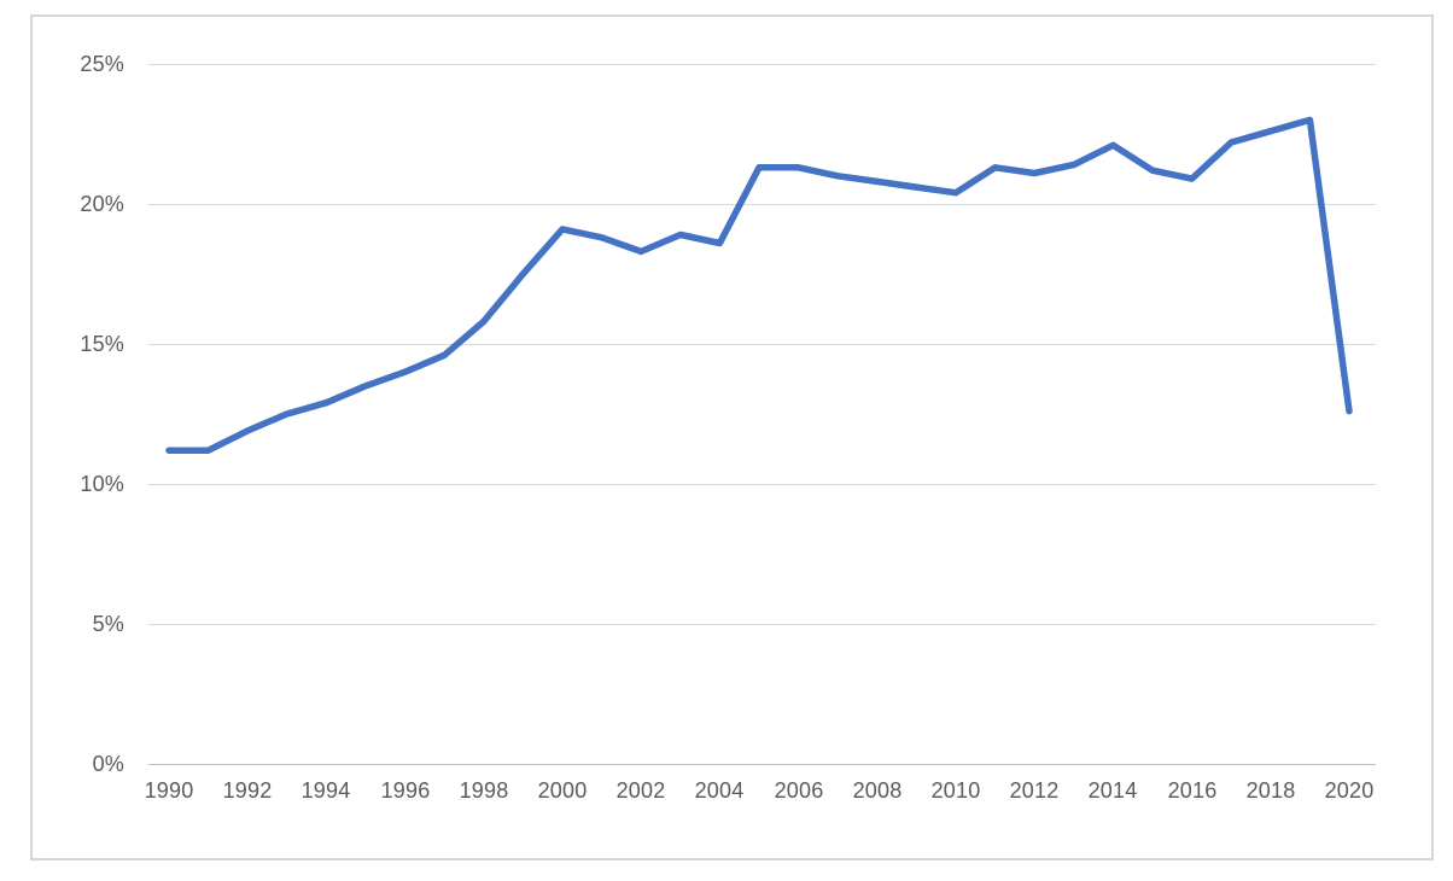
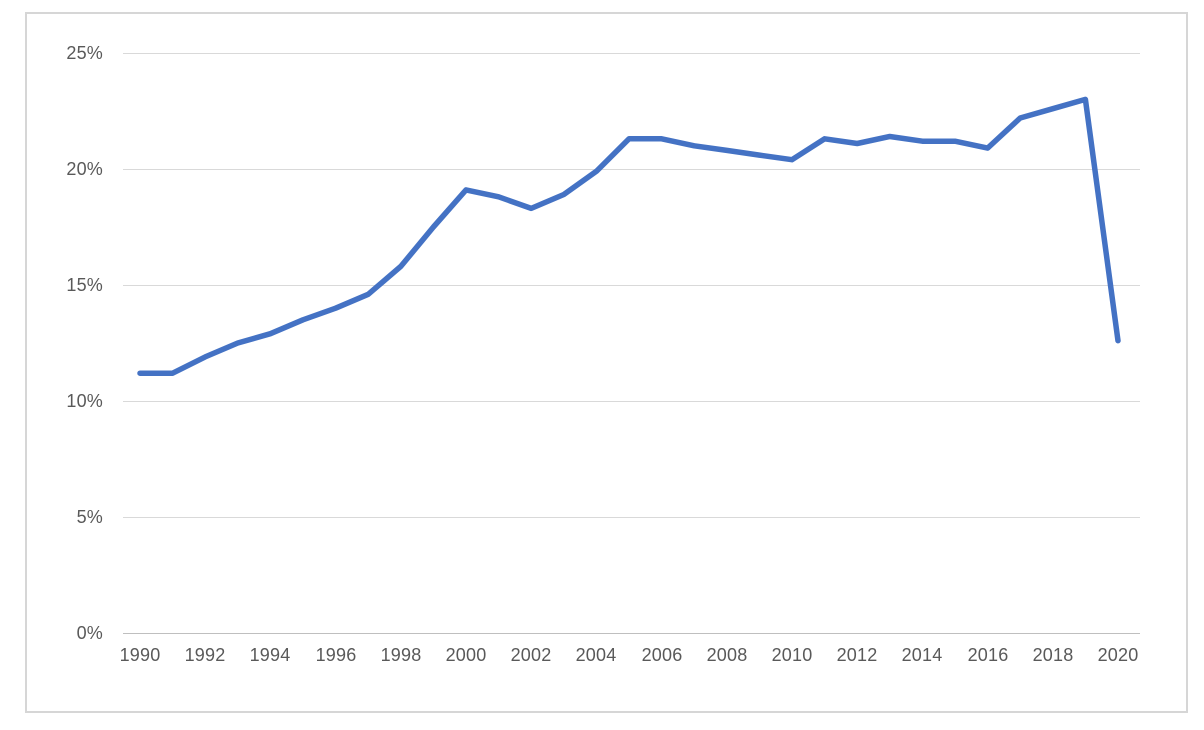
2004: 18.6% -> 19.9%
2014: 22.1% -> 21.2%
